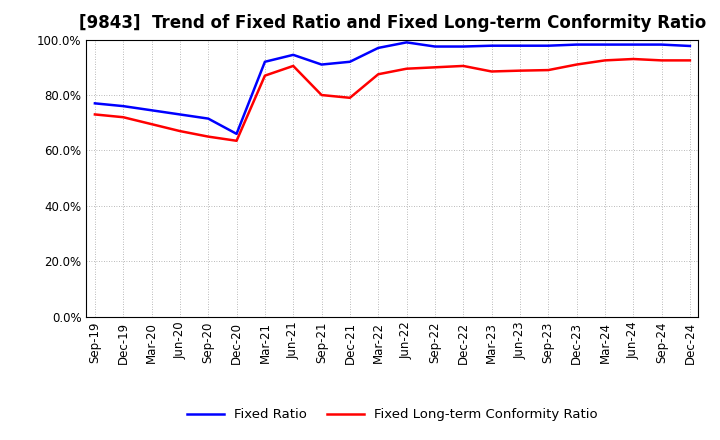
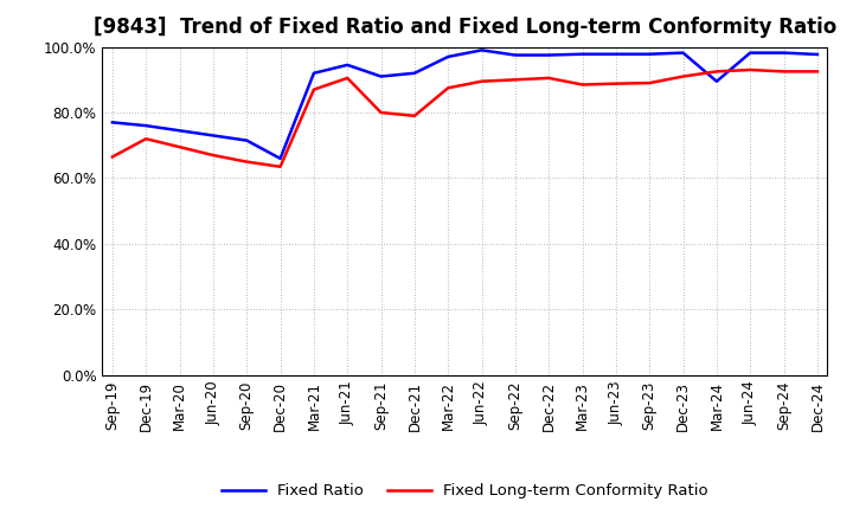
Fixed Long-term Conformity Ratio/Sep-19: 73.0% -> 66.5%
Fixed Ratio/Mar-24: 98.2% -> 89.5%
